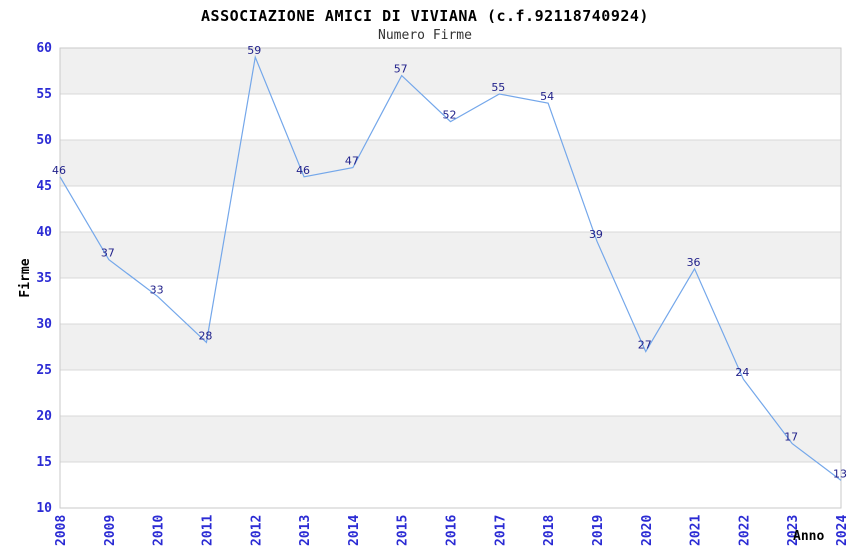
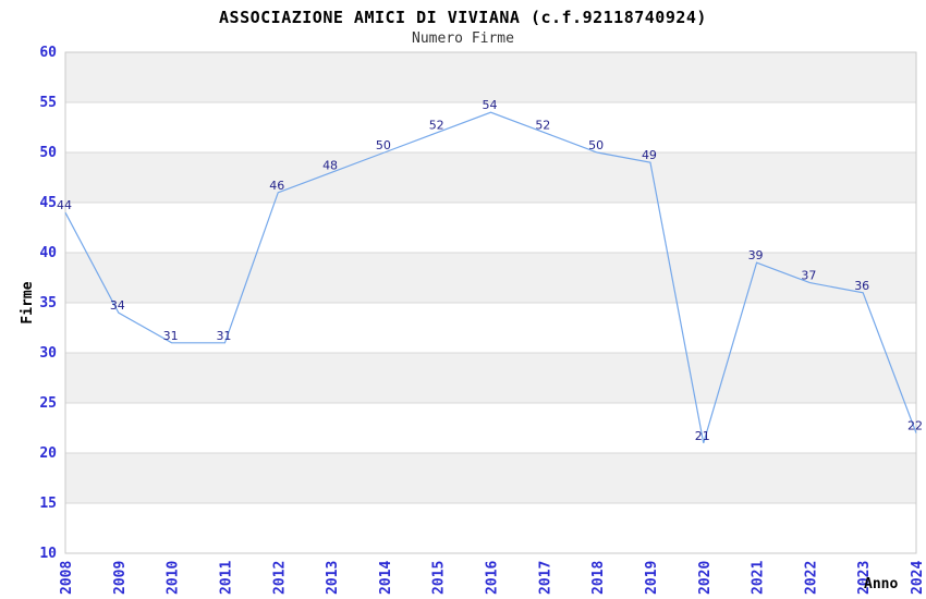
2008: 46 -> 44
2009: 37 -> 34
2010: 33 -> 31
2011: 28 -> 31
2012: 59 -> 46
2013: 46 -> 48
2014: 47 -> 50
2015: 57 -> 52
2016: 52 -> 54
2017: 55 -> 52
2018: 54 -> 50
2019: 39 -> 49
2020: 27 -> 21
2021: 36 -> 39
2022: 24 -> 37
2023: 17 -> 36
2024: 13 -> 22
